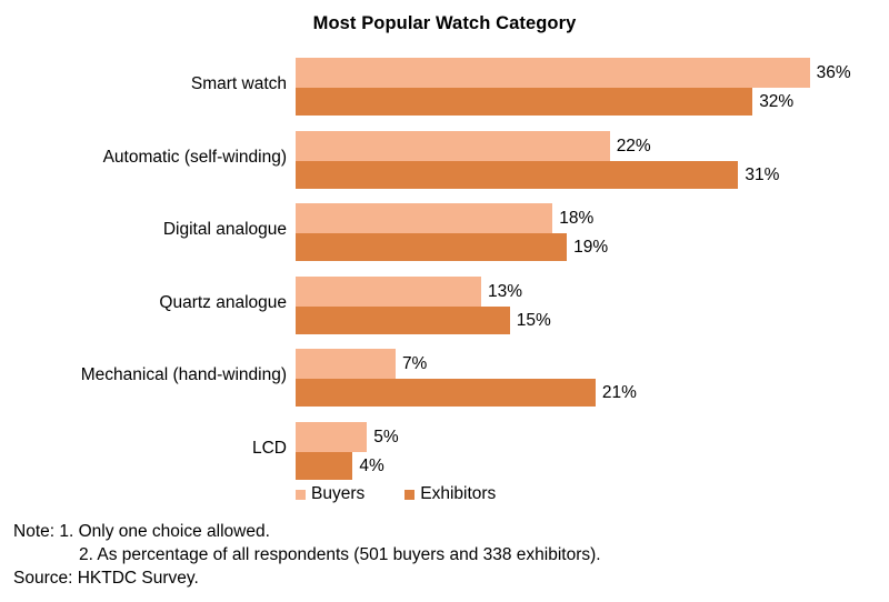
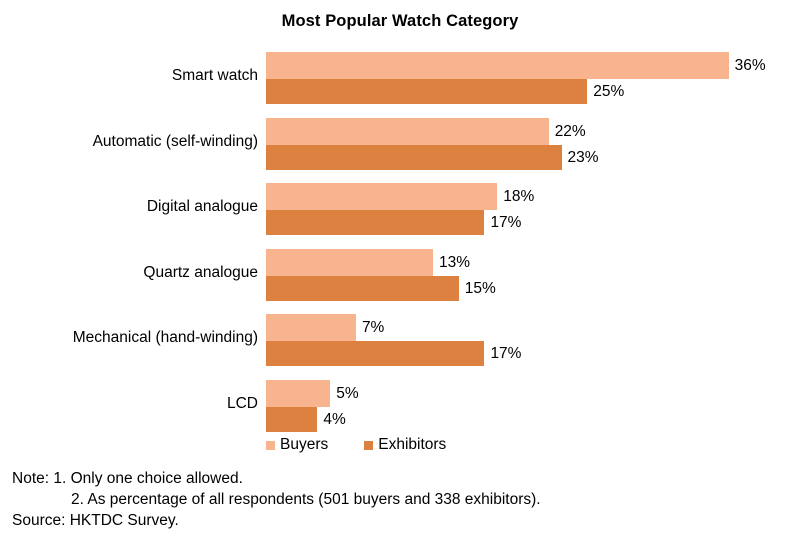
Exhibitors/Smart watch: 32% -> 25%
Exhibitors/Automatic (self-winding): 31% -> 23%
Exhibitors/Digital analogue: 19% -> 17%
Exhibitors/Mechanical (hand-winding): 21% -> 17%
